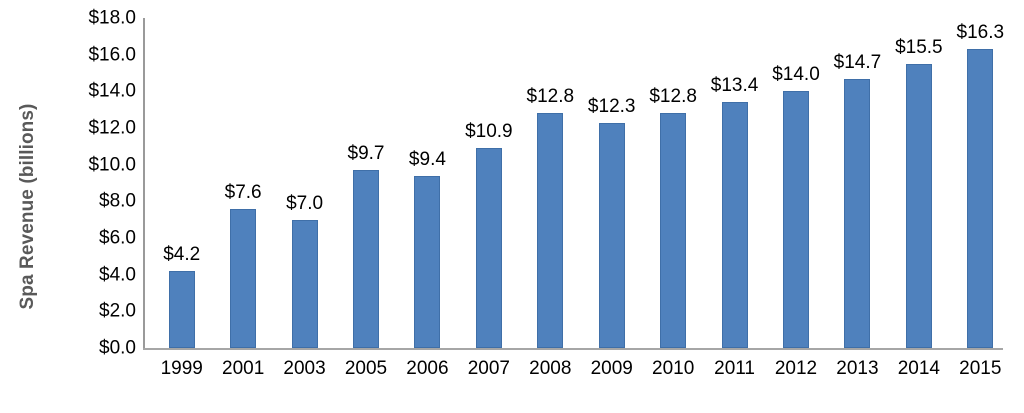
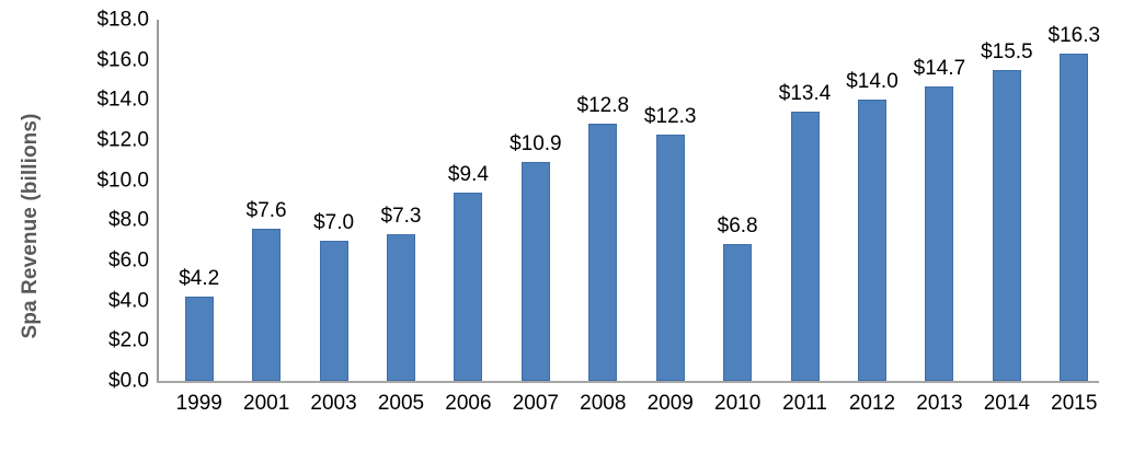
2005: $9.7 -> $7.3
2010: $12.8 -> $6.8
